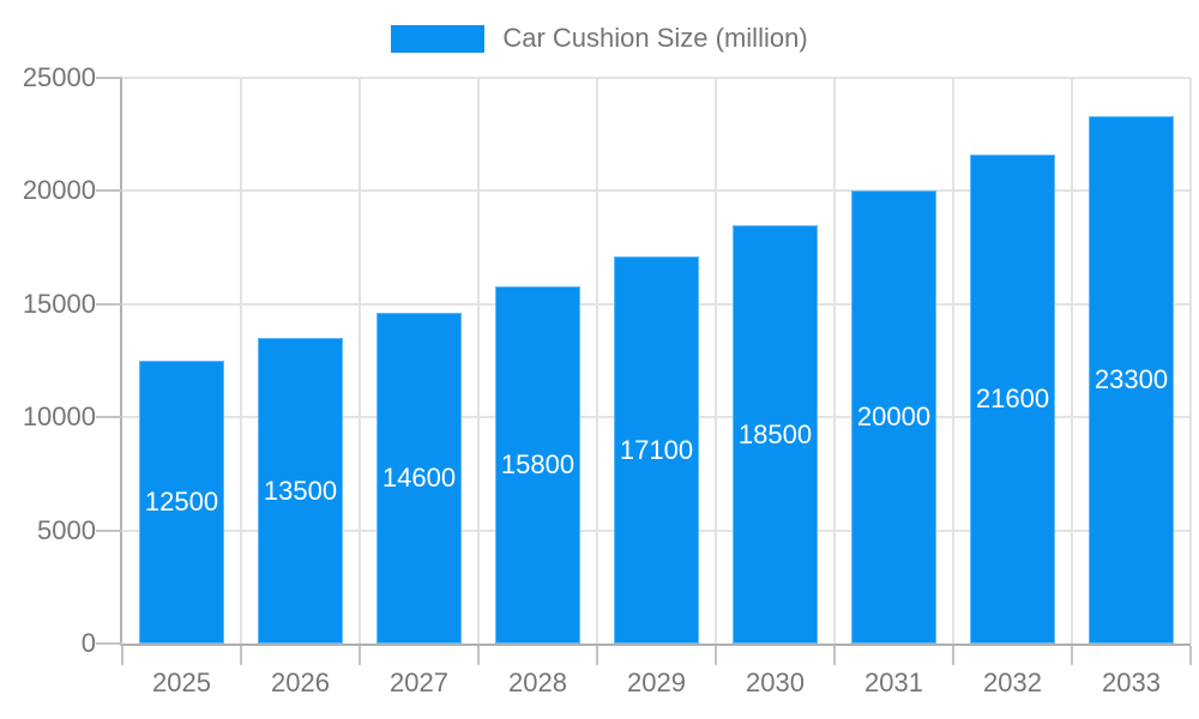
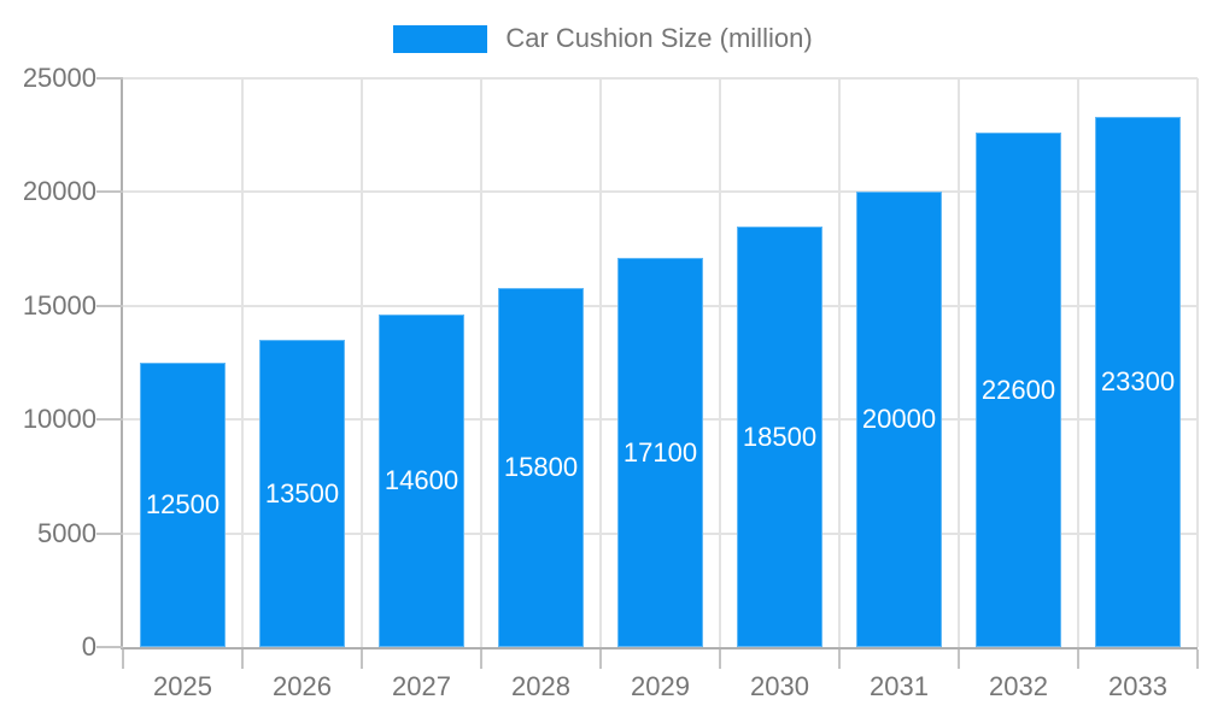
2032: 21600 -> 22600
